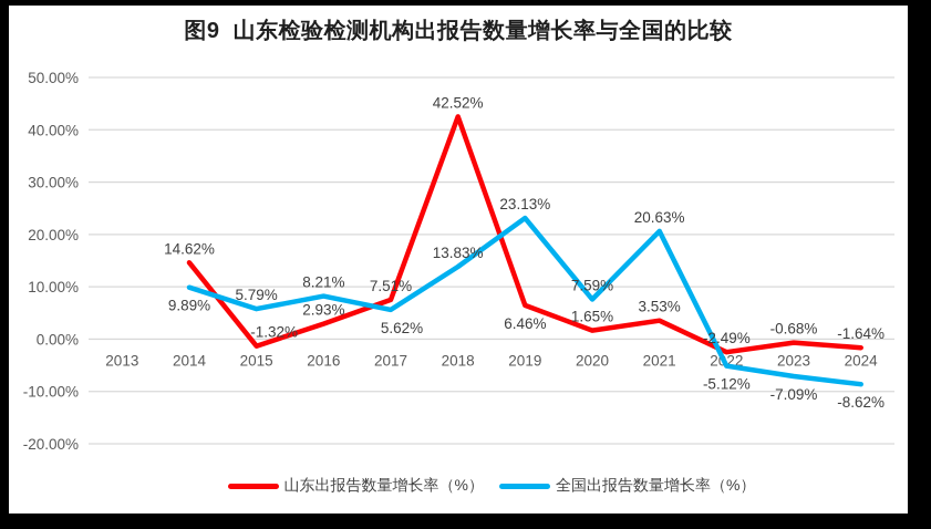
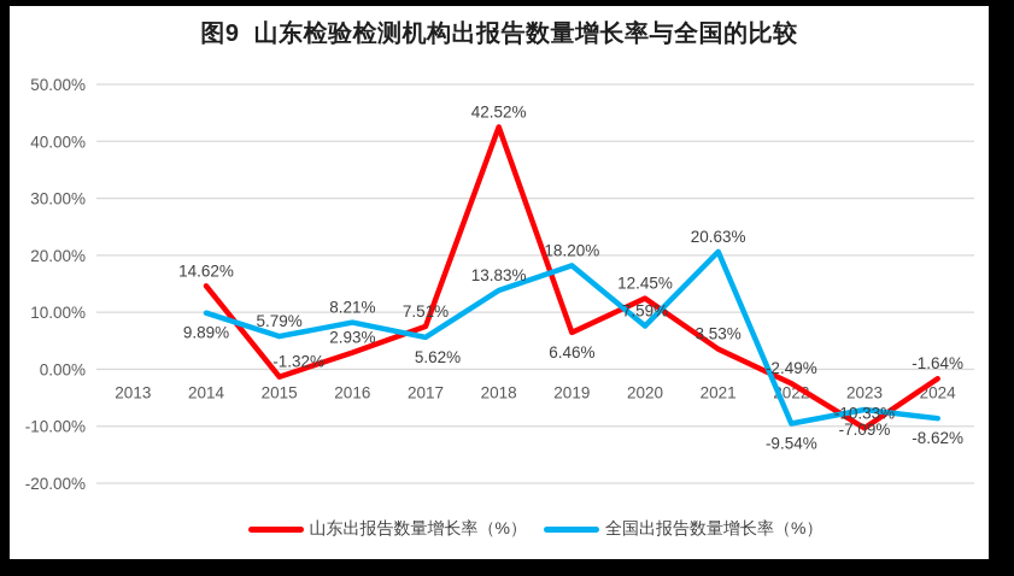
全国出报告数量增长率（%）/2019: 23.13% -> 18.20%
山东出报告数量增长率（%）/2020: 1.65% -> 12.45%
全国出报告数量增长率（%）/2022: -5.12% -> -9.54%
山东出报告数量增长率（%）/2023: -0.68% -> -10.33%
